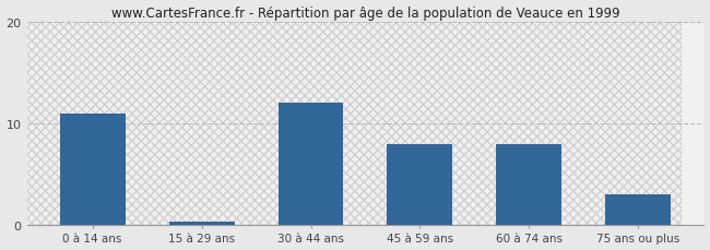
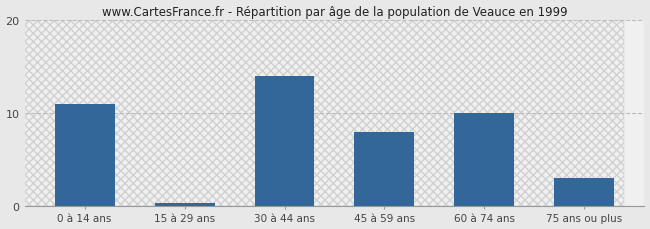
30 à 44 ans: 12.0 -> 14.0
60 à 74 ans: 8.0 -> 10.0
